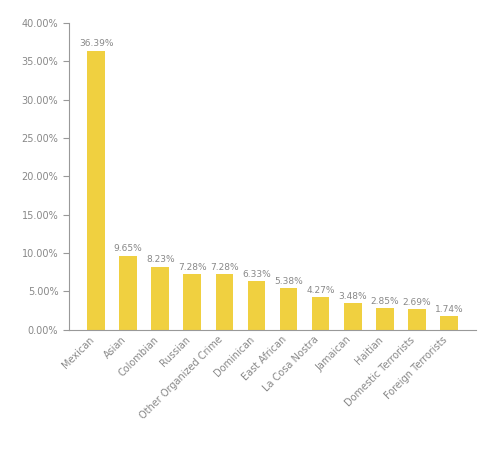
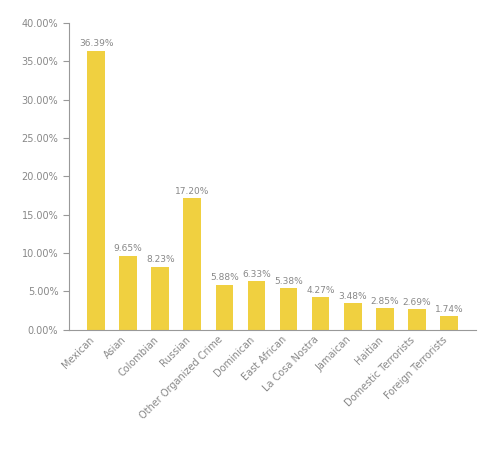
Russian: 7.28% -> 17.20%
Other Organized Crime: 7.28% -> 5.88%
